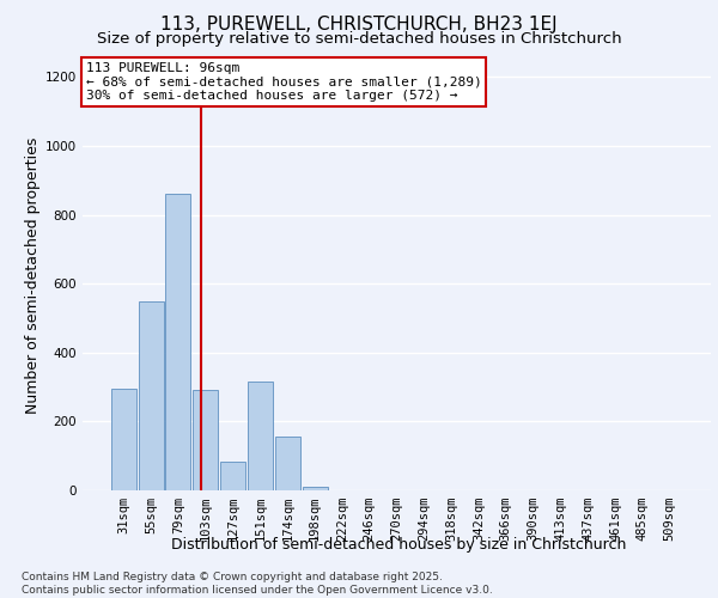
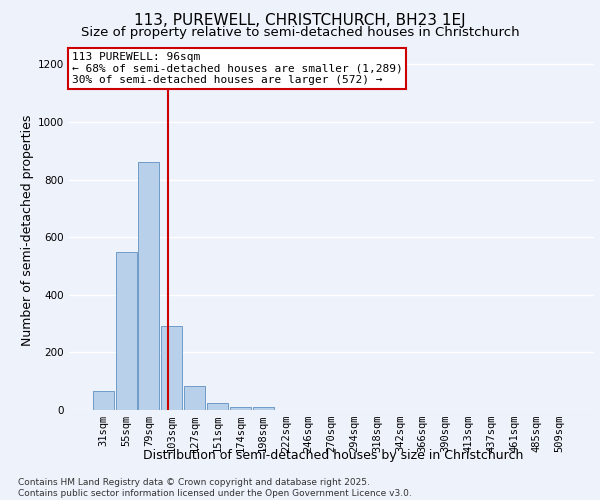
31sqm: 295 -> 65
151sqm: 315 -> 25
174sqm: 155 -> 12
